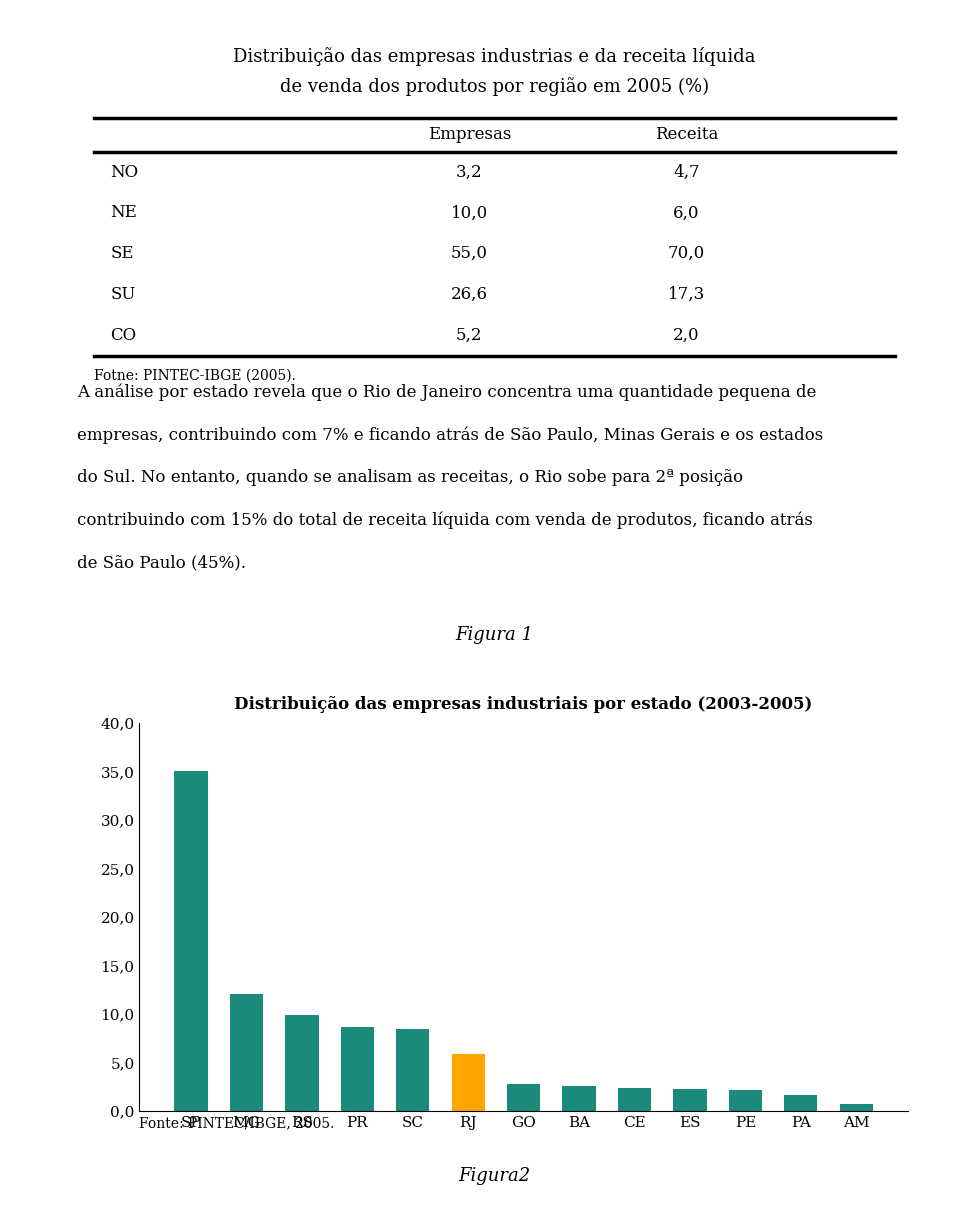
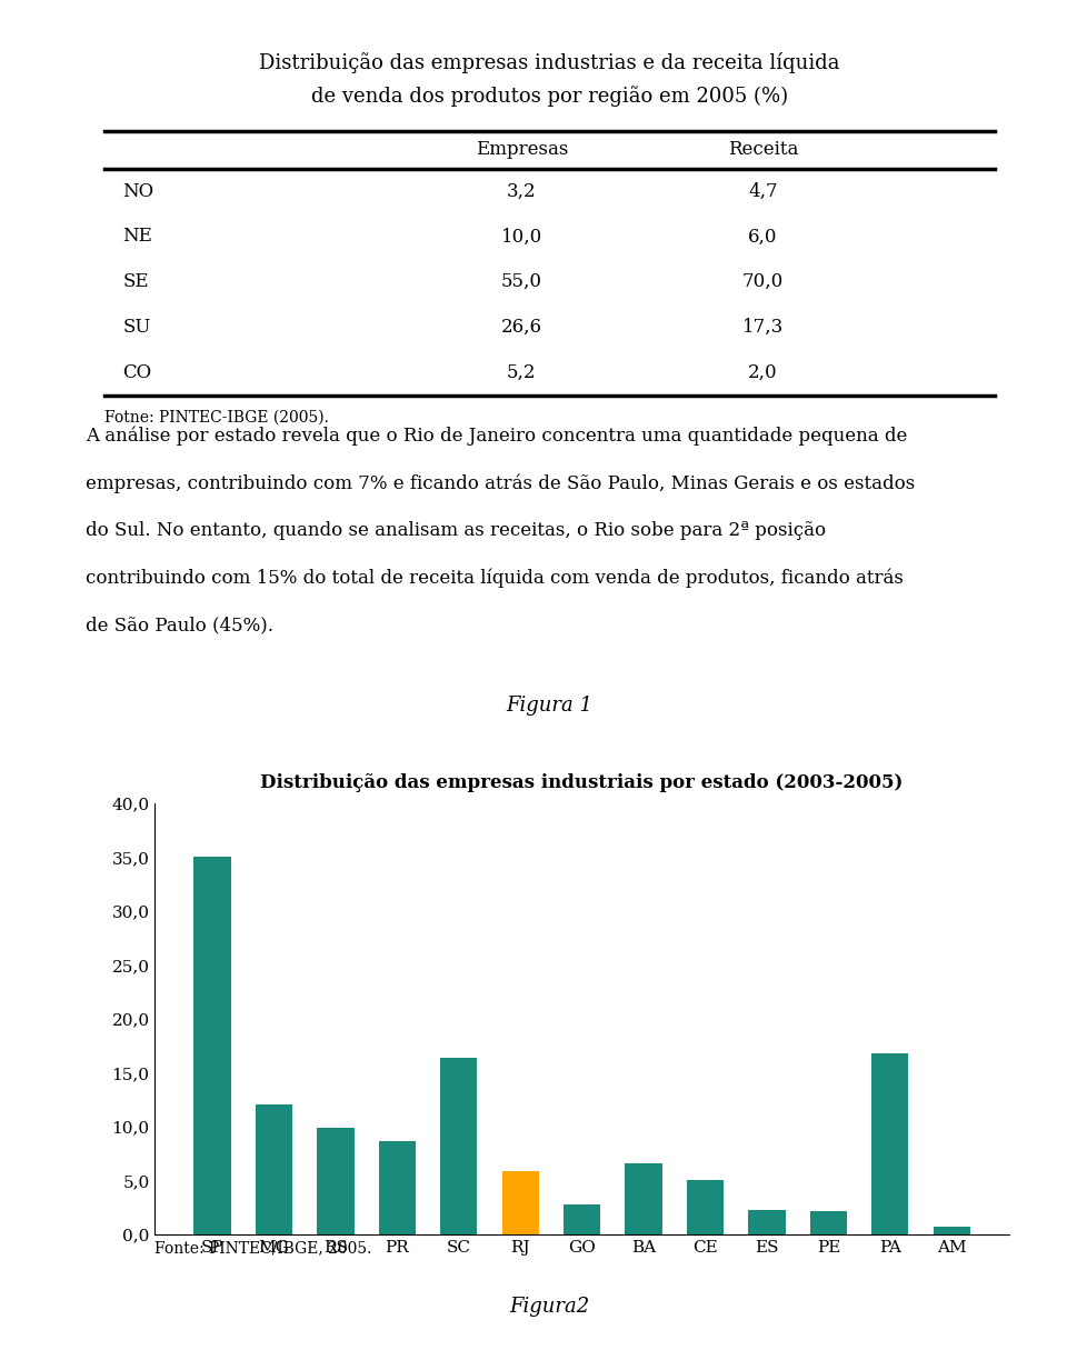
SC: 8,4 -> 16,4
BA: 2,6 -> 6,6
CE: 2,4 -> 5,0
PA: 1,6 -> 16,8
